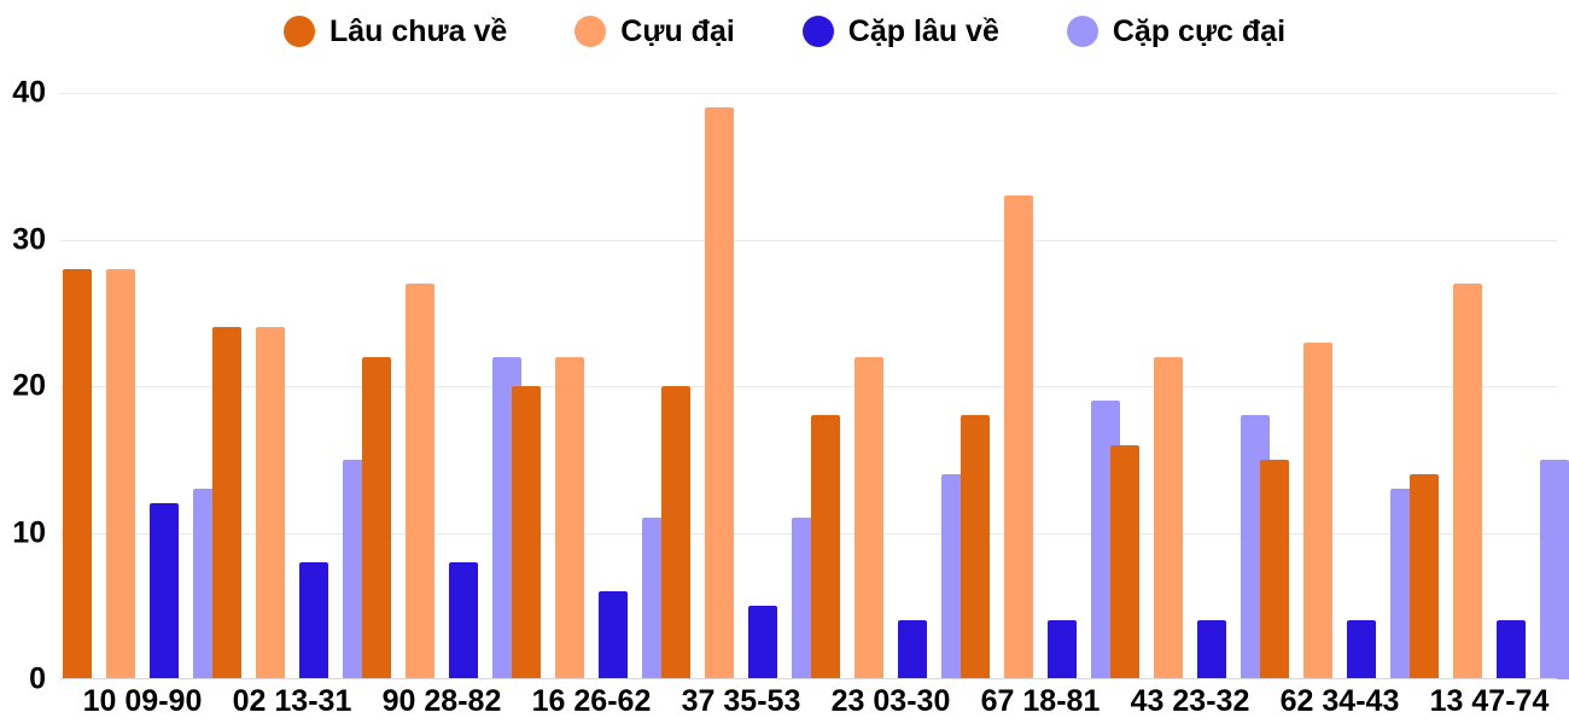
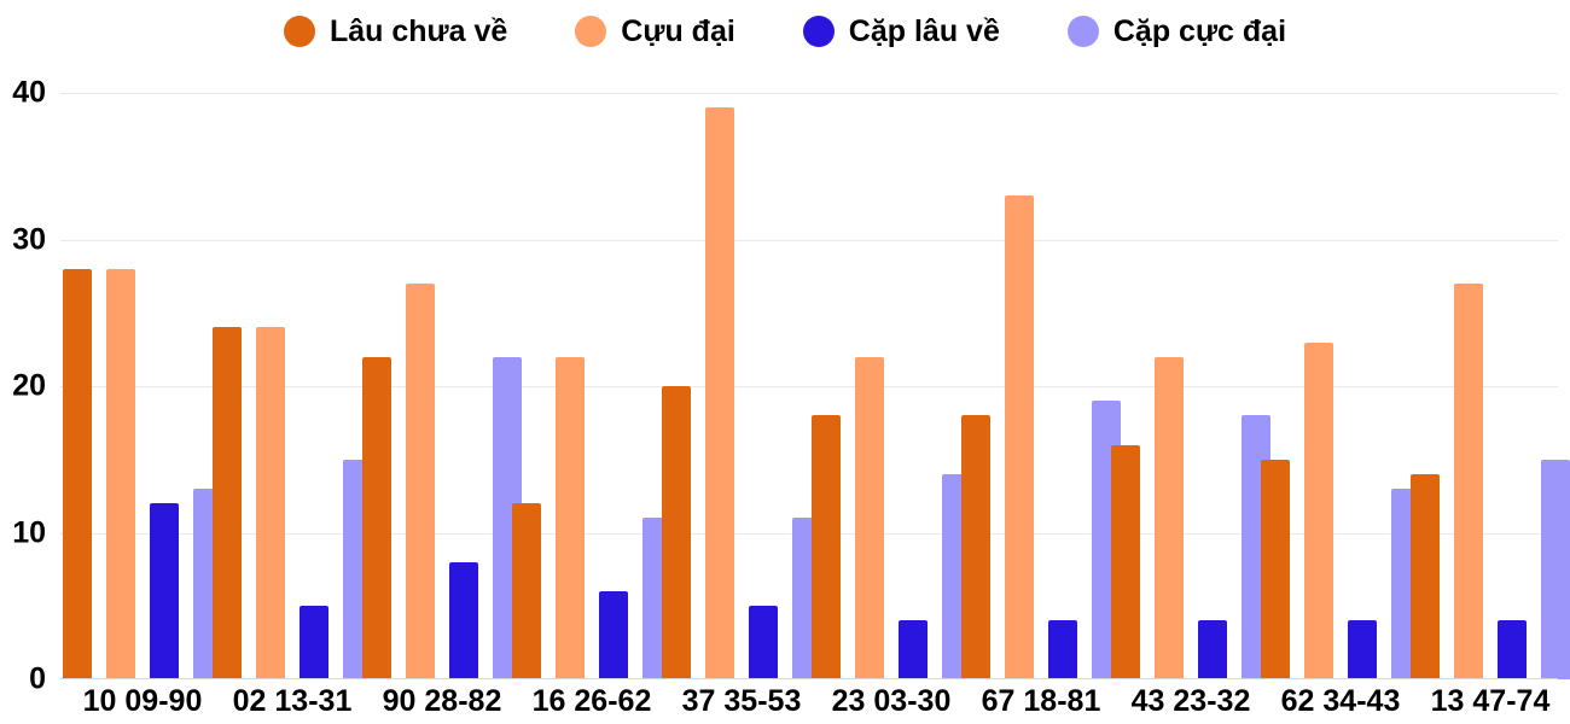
Cặp lâu về/02 13-31: 8 -> 5
Lâu chưa về/16 26-62: 20 -> 12
